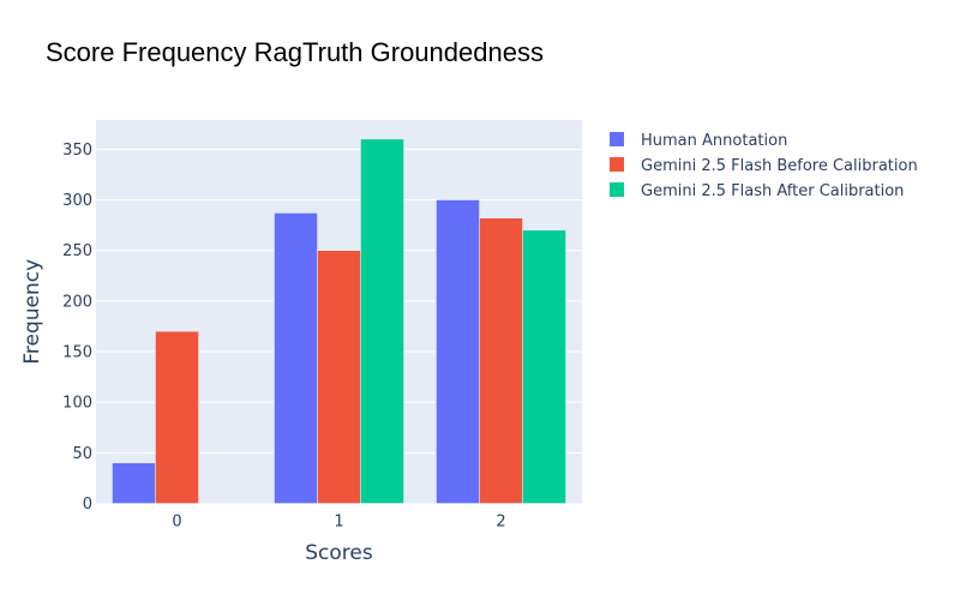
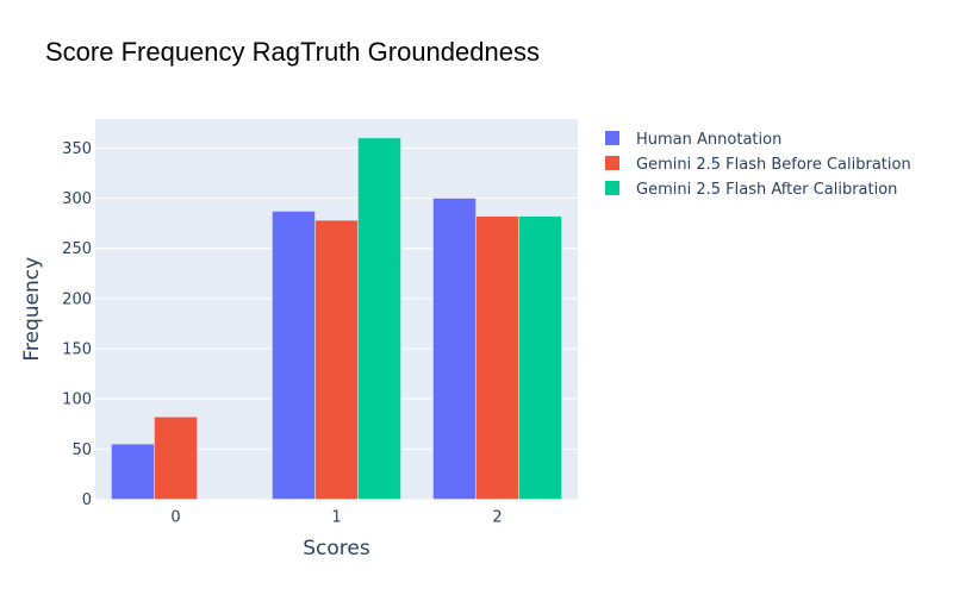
Human Annotation/0: 40 -> 60
Gemini 2.5 Flash Before Calibration/0: 170 -> 80
Gemini 2.5 Flash Before Calibration/1: 250 -> 280
Gemini 2.5 Flash After Calibration/2: 270 -> 280
